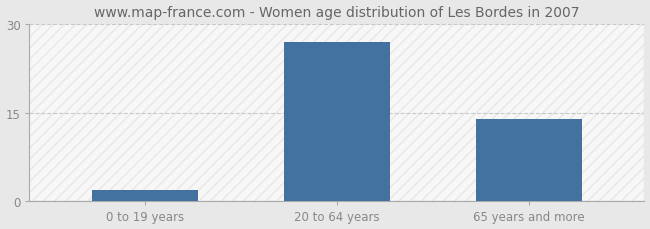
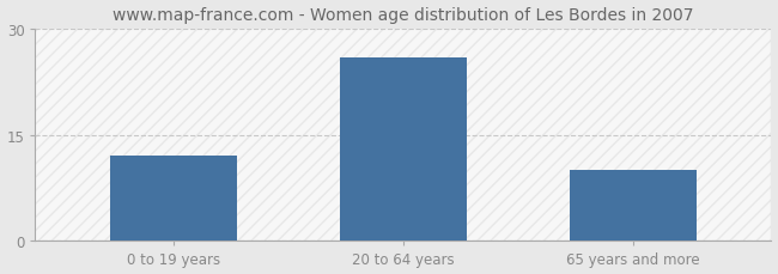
0 to 19 years: 2 -> 12
20 to 64 years: 27 -> 26
65 years and more: 14 -> 10
